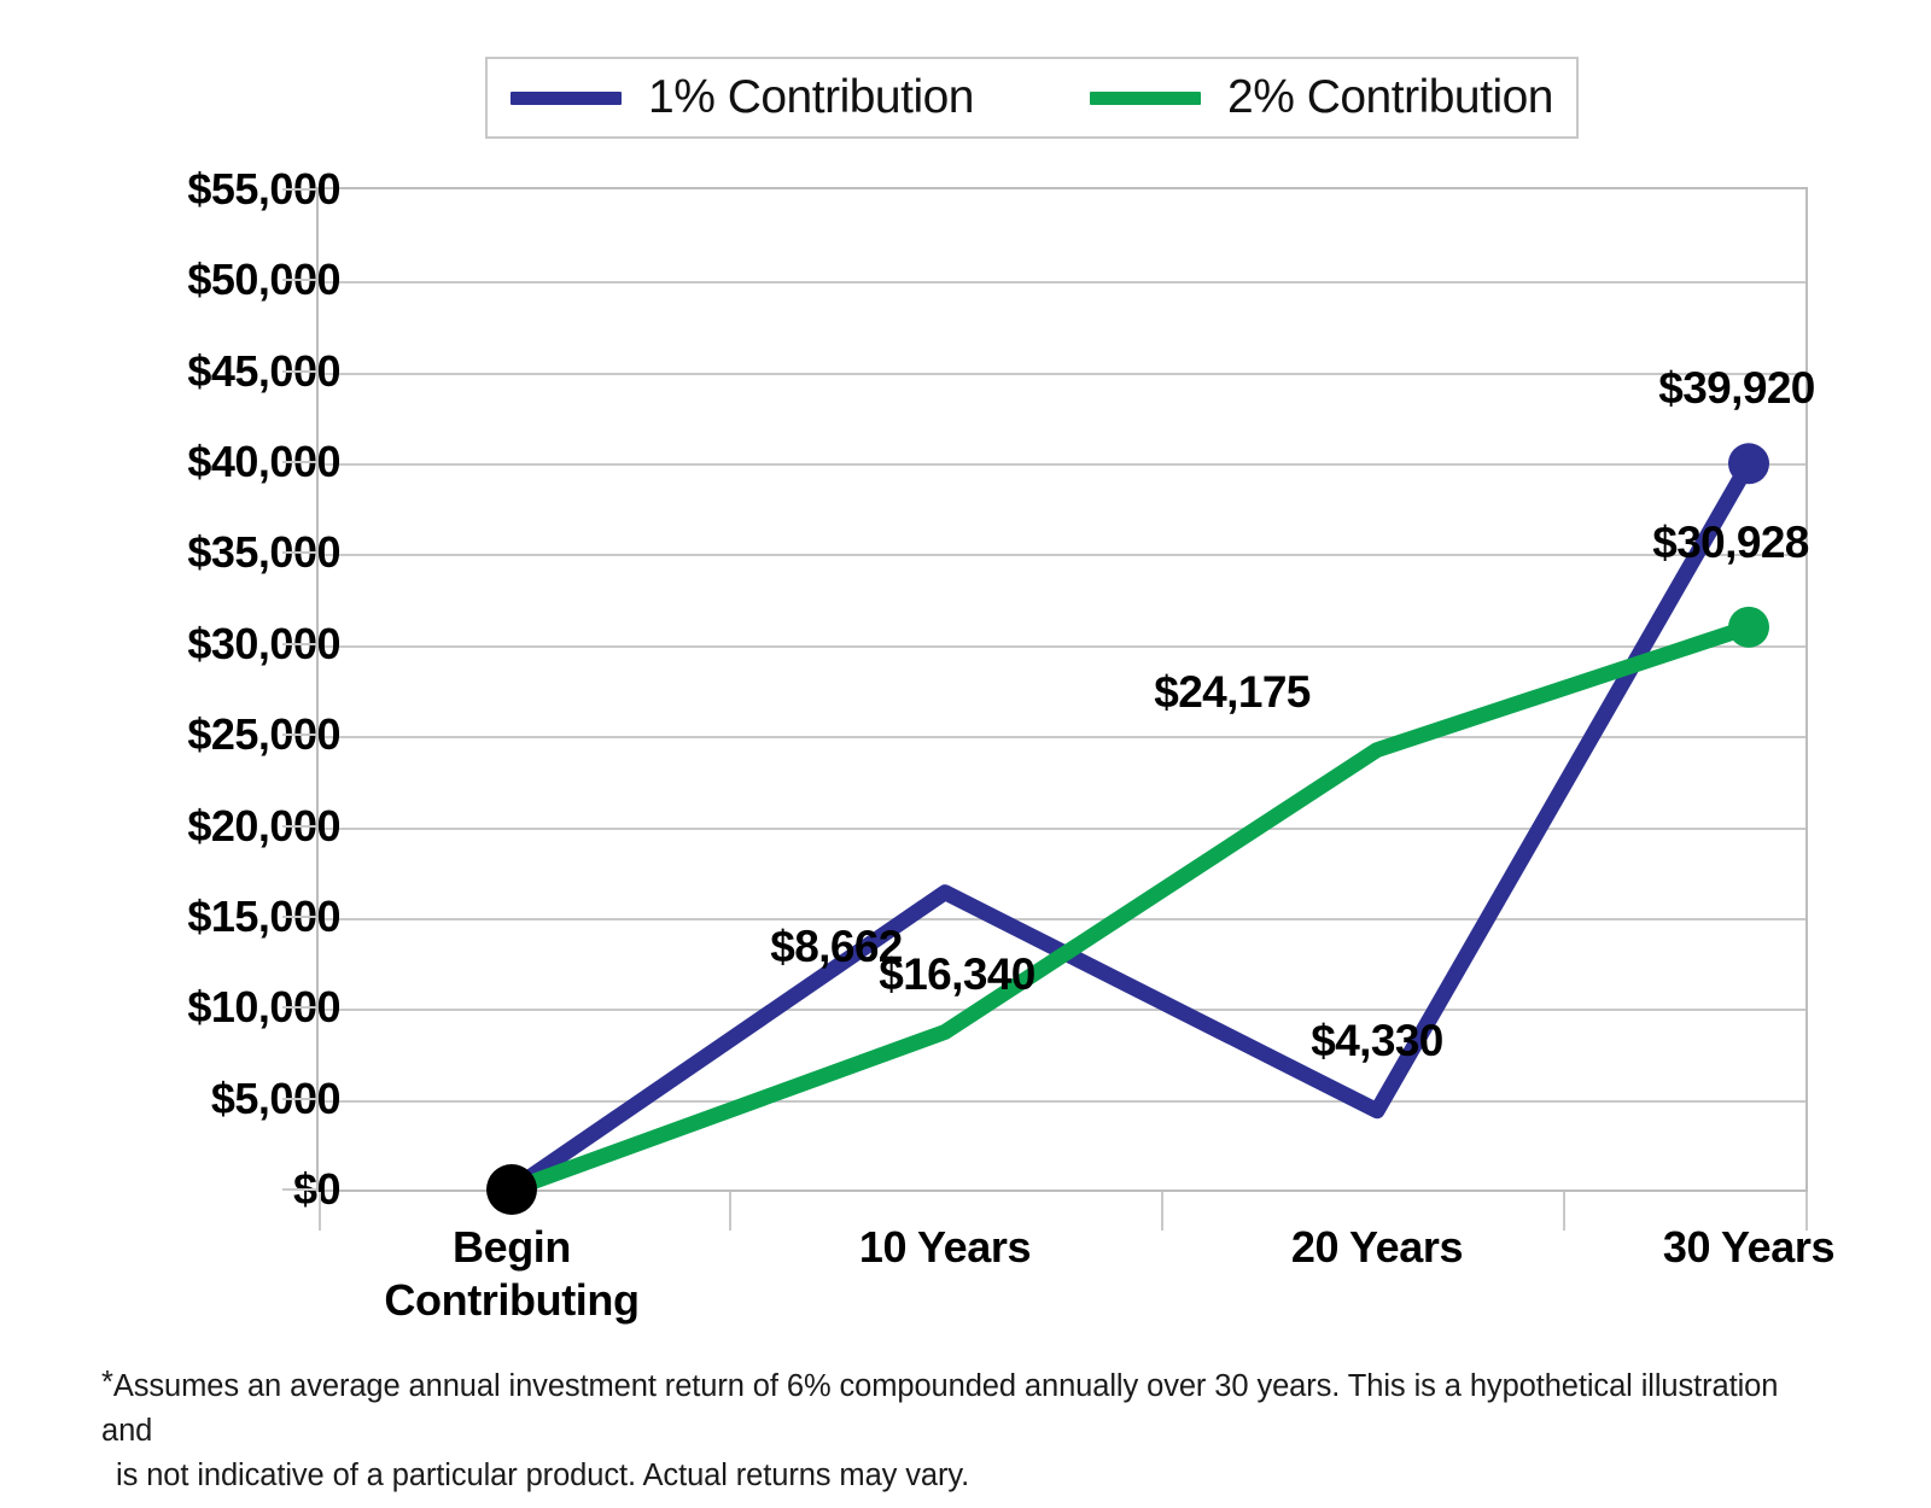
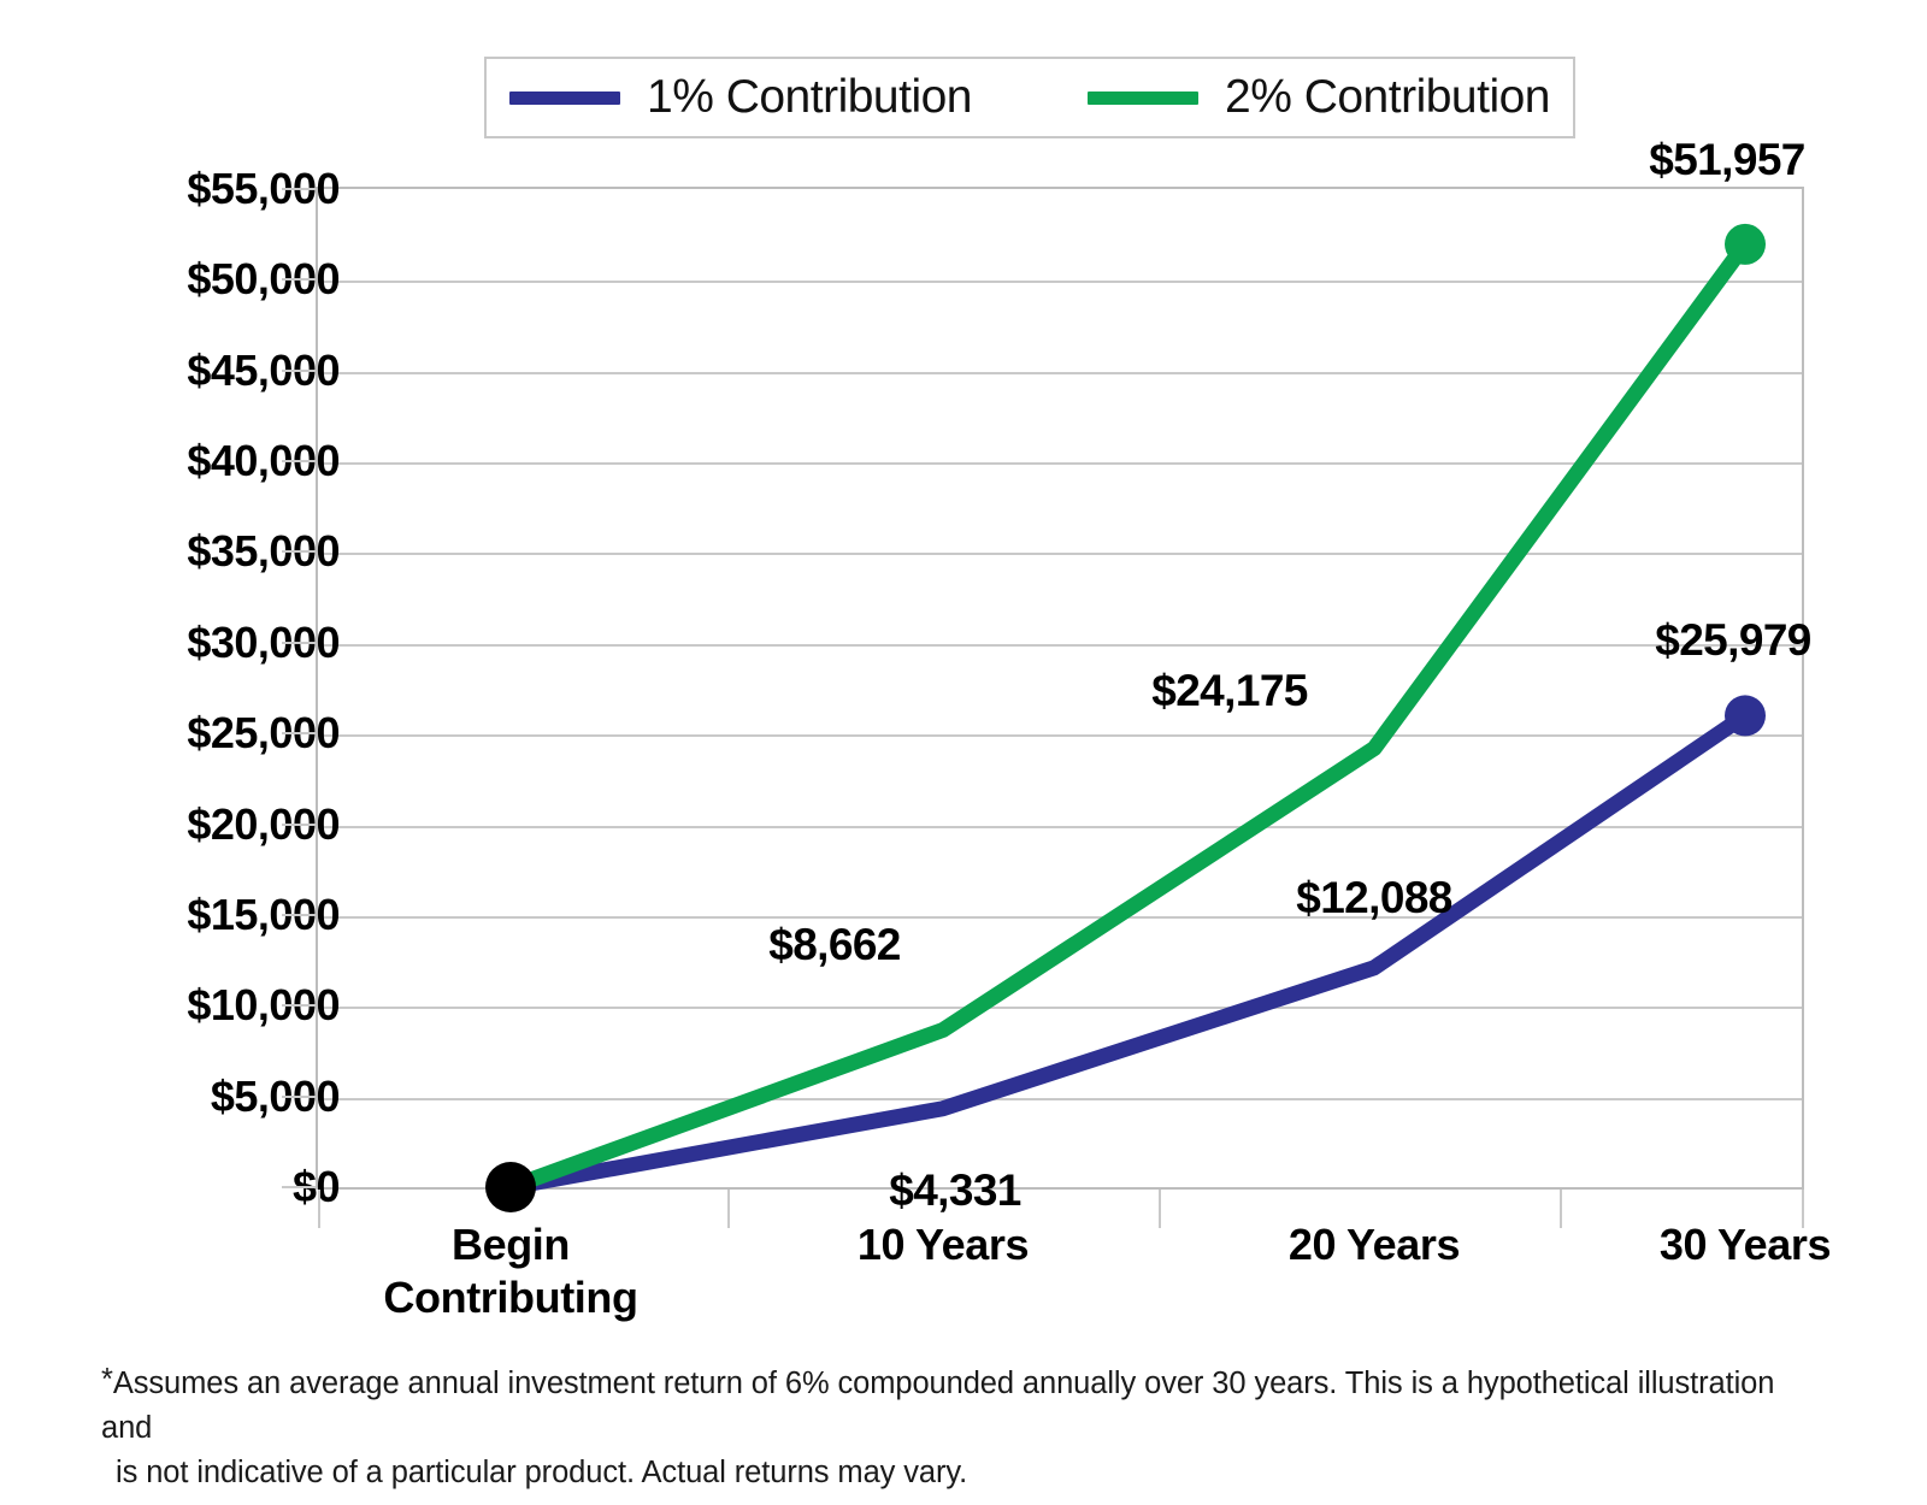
1% Contribution/10 Years: $16,340 -> $4,331
1% Contribution/20 Years: $4,330 -> $12,088
1% Contribution/30 Years: $39,920 -> $25,979
2% Contribution/30 Years: $30,928 -> $51,957
